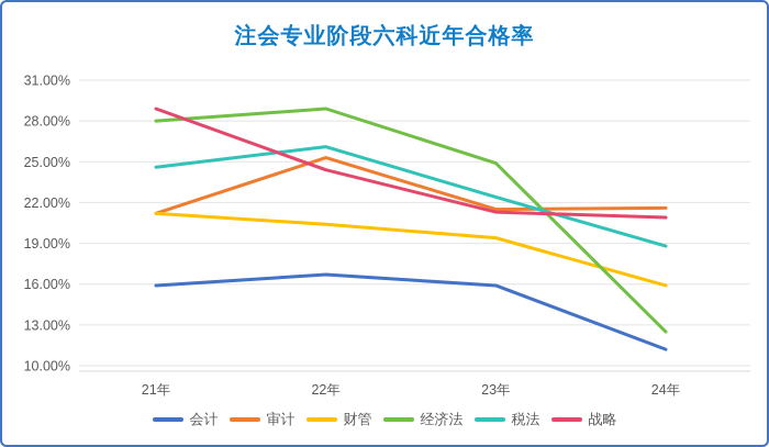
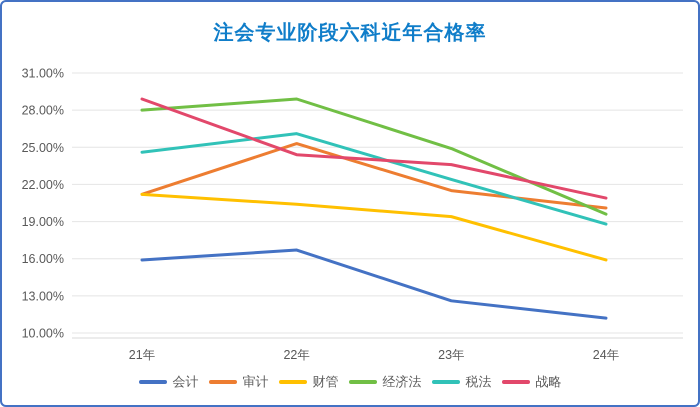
会计/23年: 15.9% -> 12.6%
战略/23年: 21.3% -> 23.6%
审计/24年: 21.6% -> 20.1%
经济法/24年: 12.5% -> 19.6%
